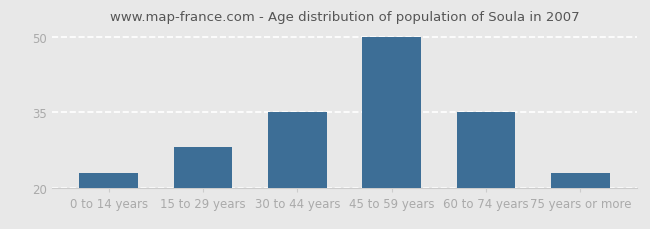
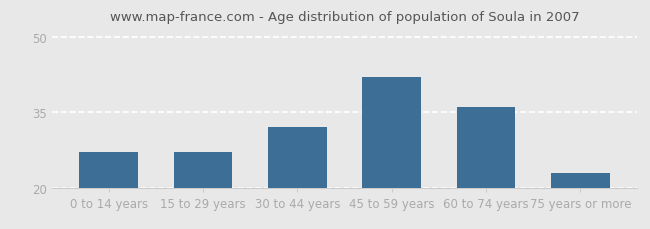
0 to 14 years: 23 -> 27
15 to 29 years: 28 -> 27
30 to 44 years: 35 -> 32
45 to 59 years: 50 -> 42
60 to 74 years: 35 -> 36
